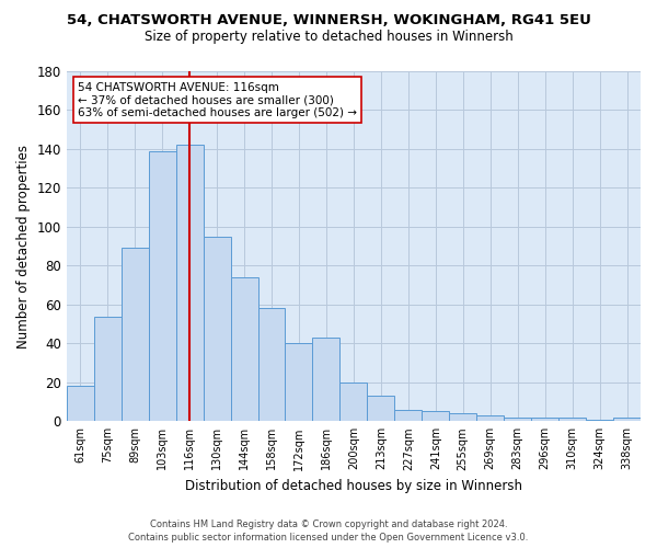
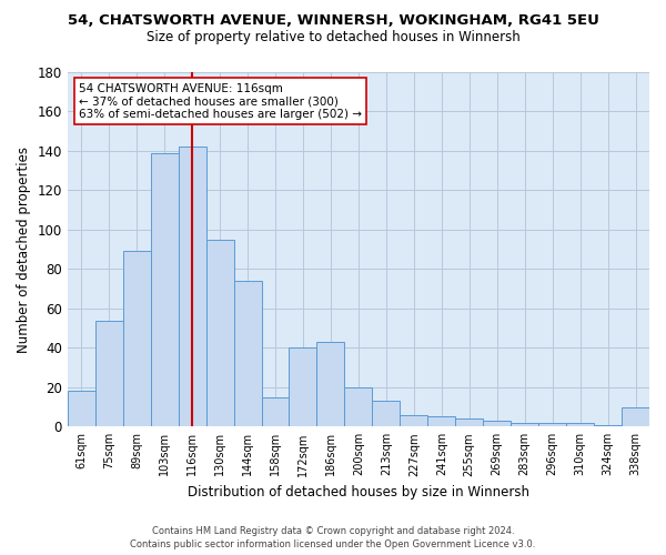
158sqm: 58 -> 15
338sqm: 2 -> 10
